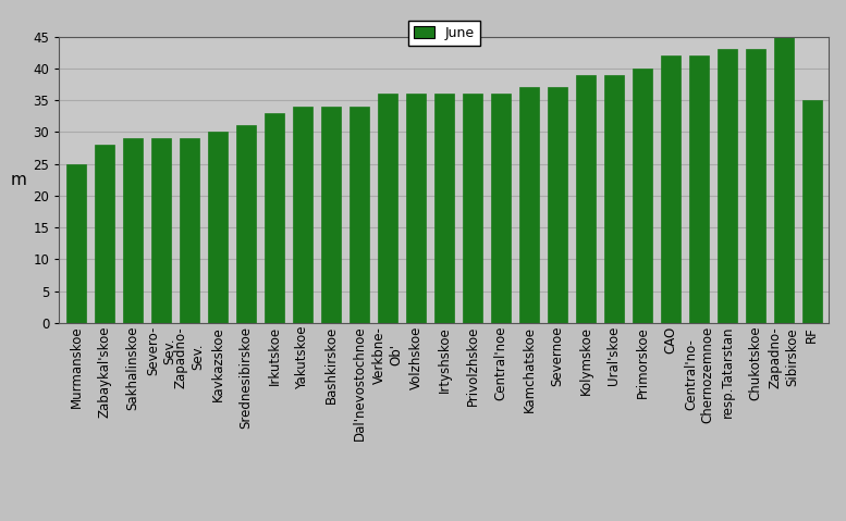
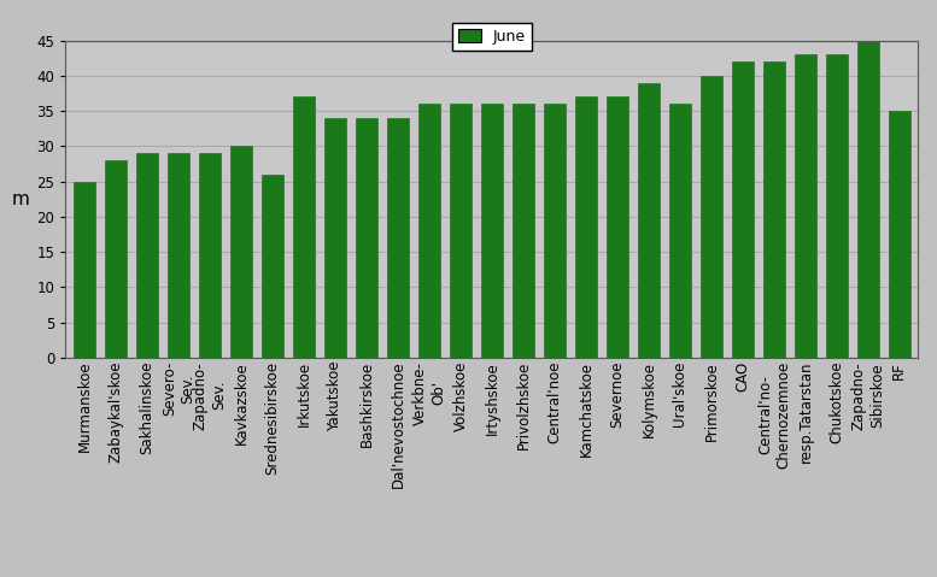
Srednesibirskoe: 31 -> 26
Irkutskoe: 33 -> 37
Ural'skoe: 39 -> 36
